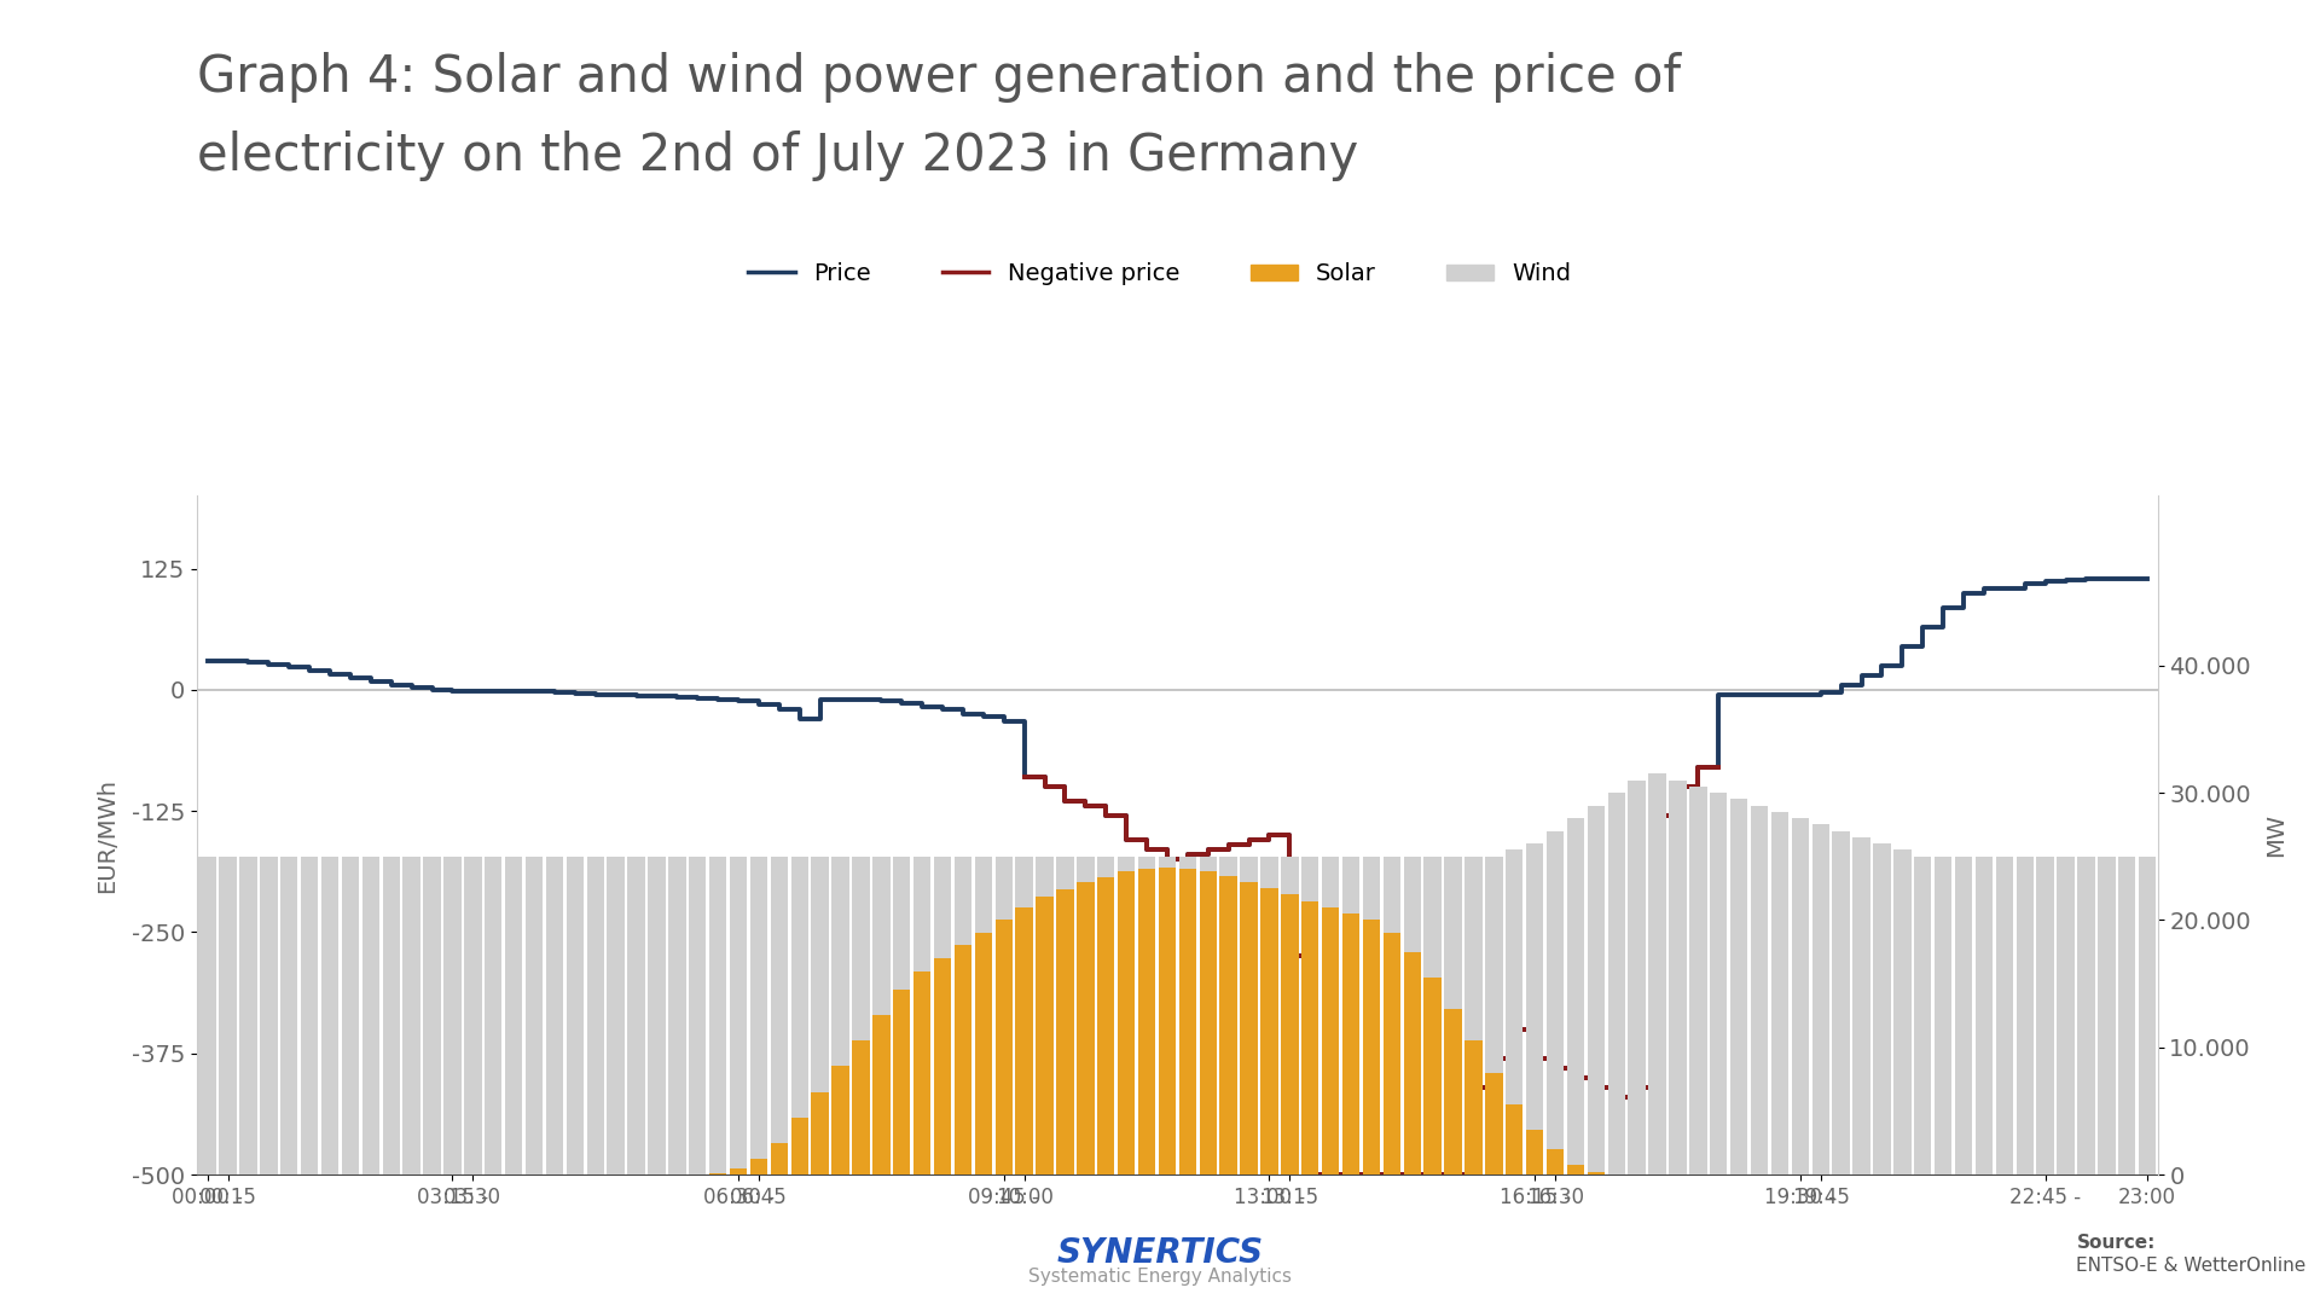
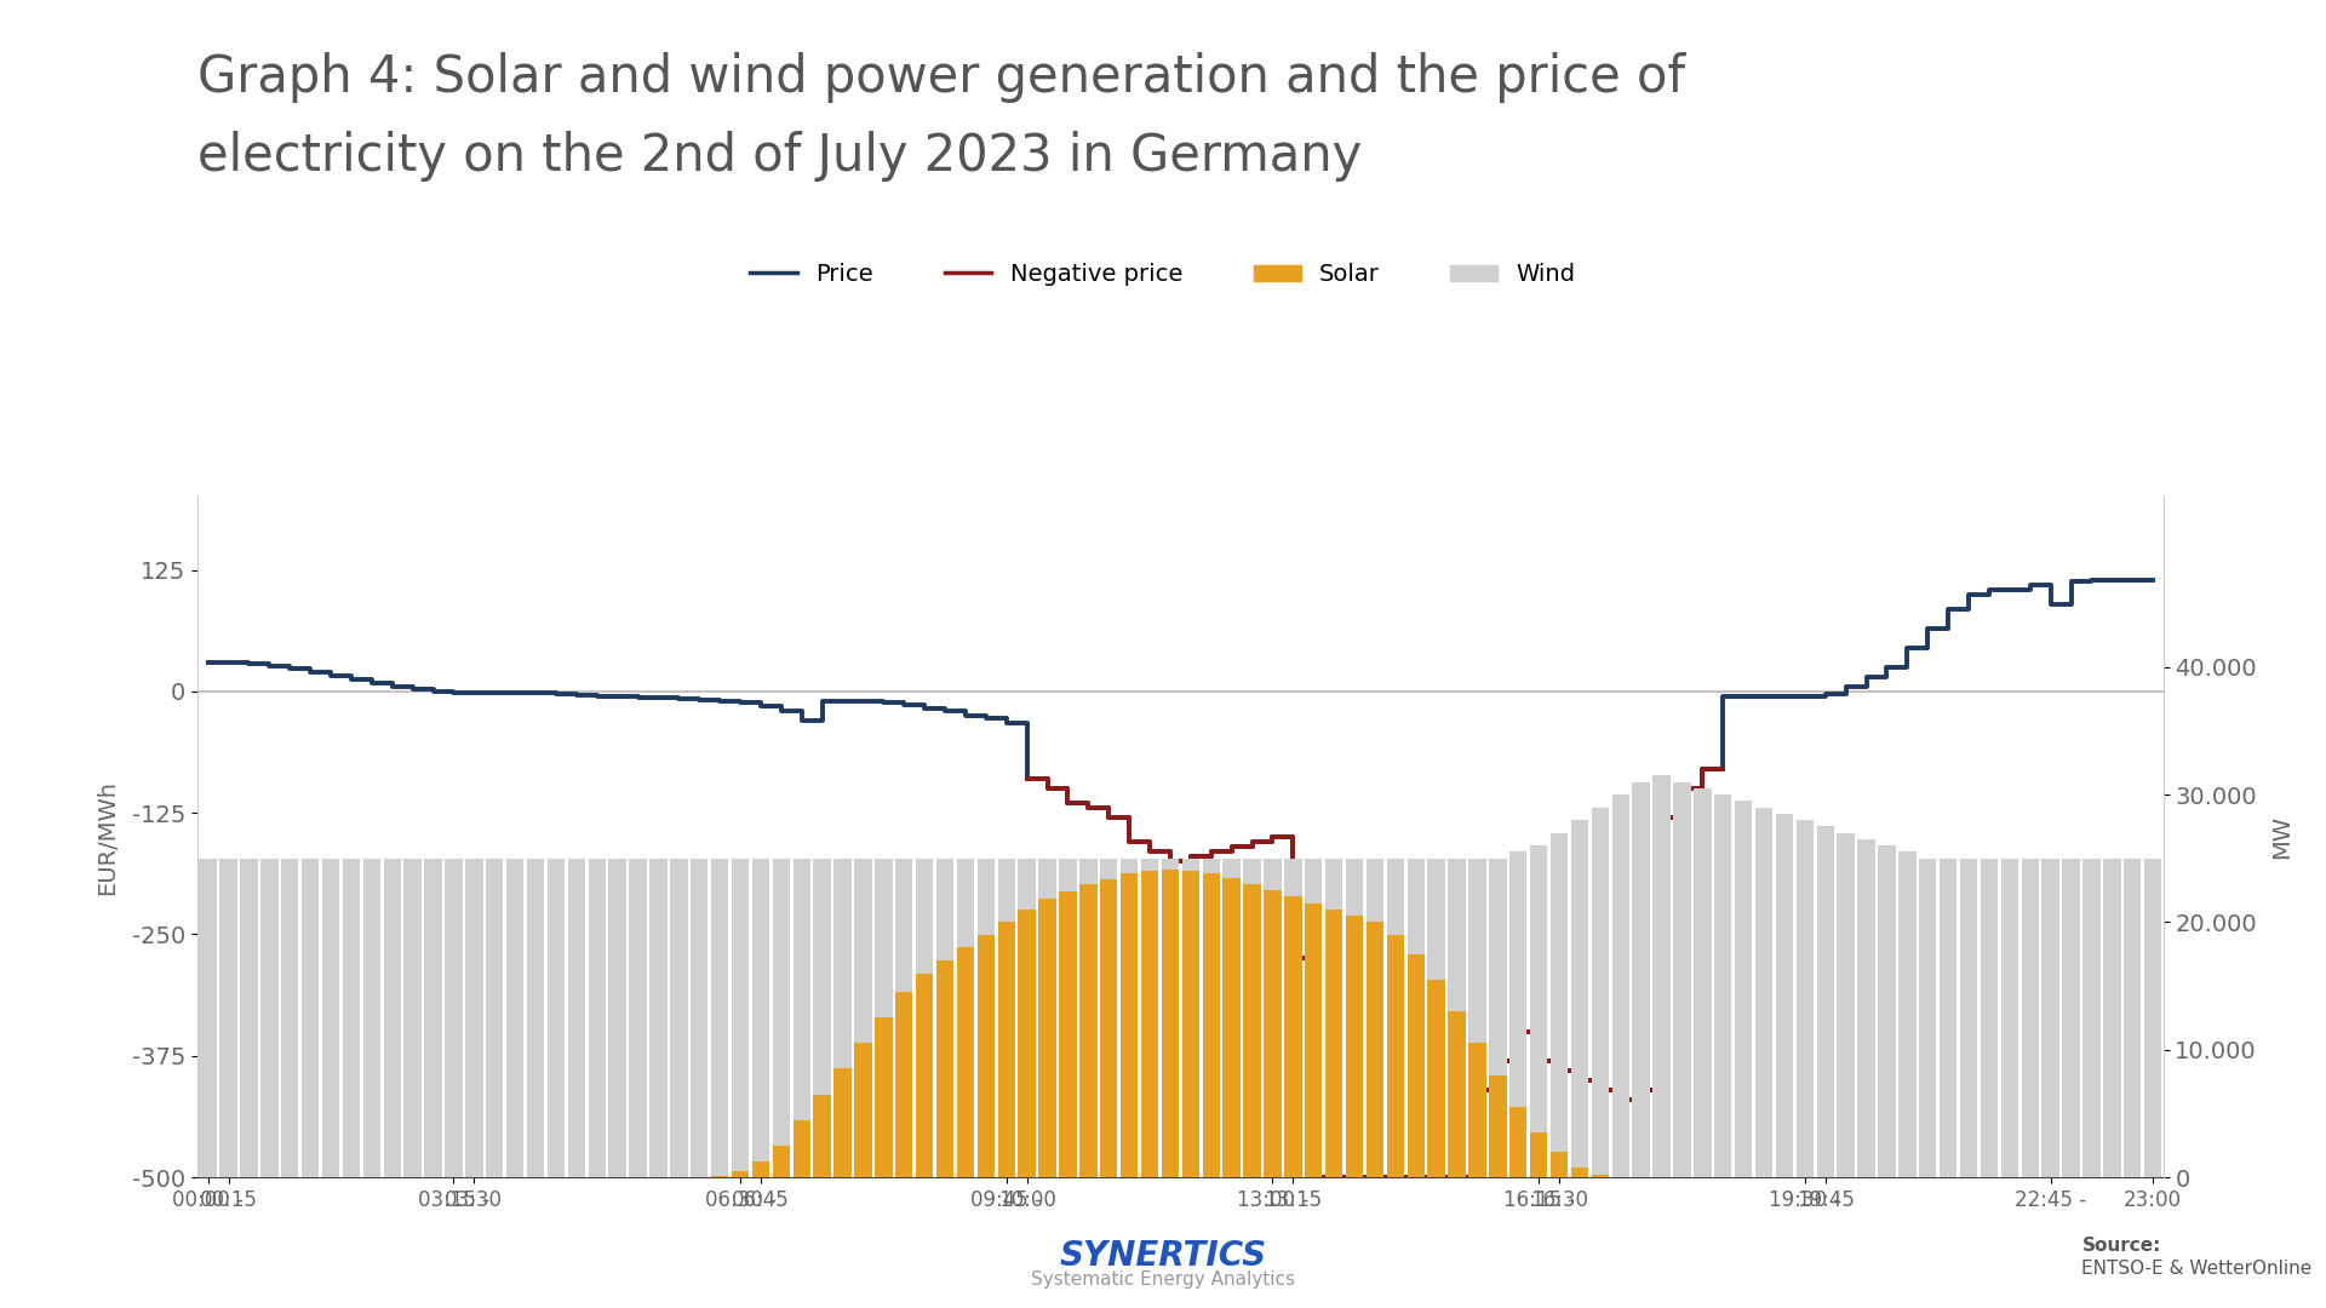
Price/22:45 -: 112 -> 90
